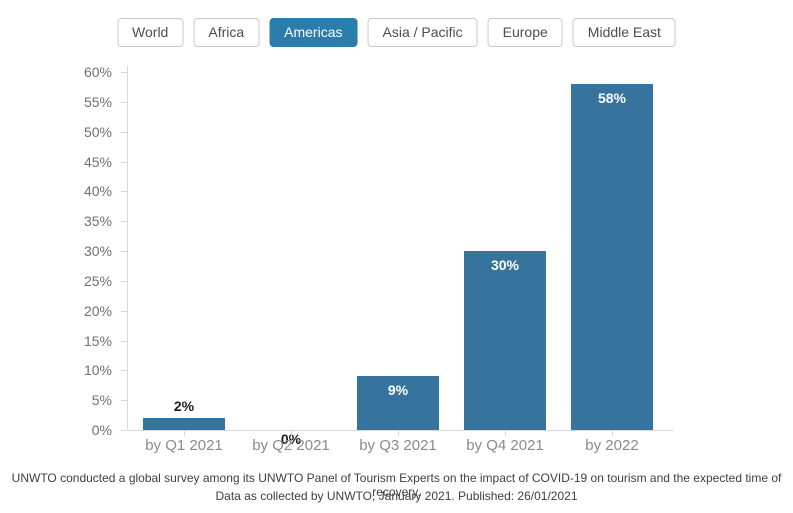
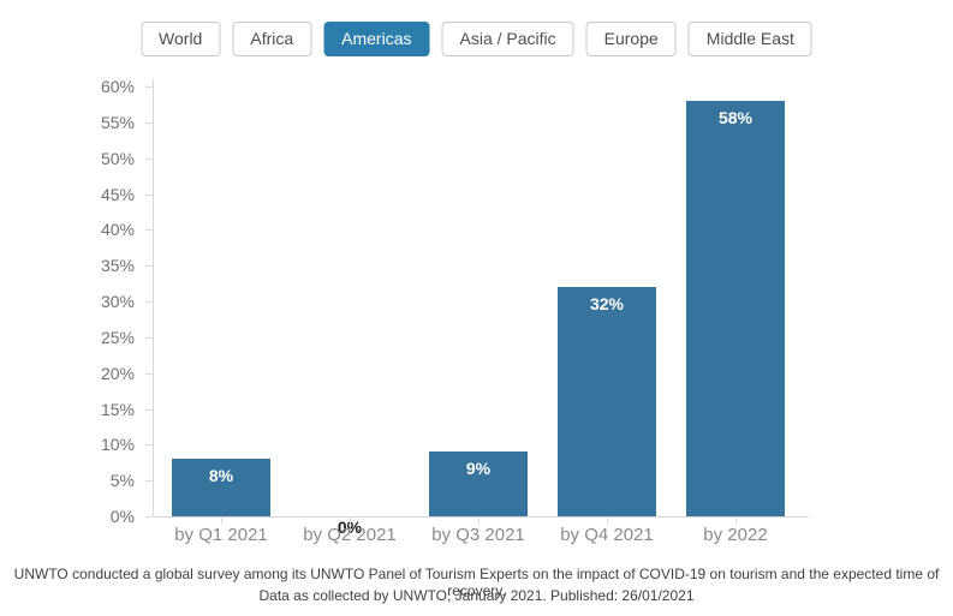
by Q1 2021: 2% -> 8%
by Q4 2021: 30% -> 32%
